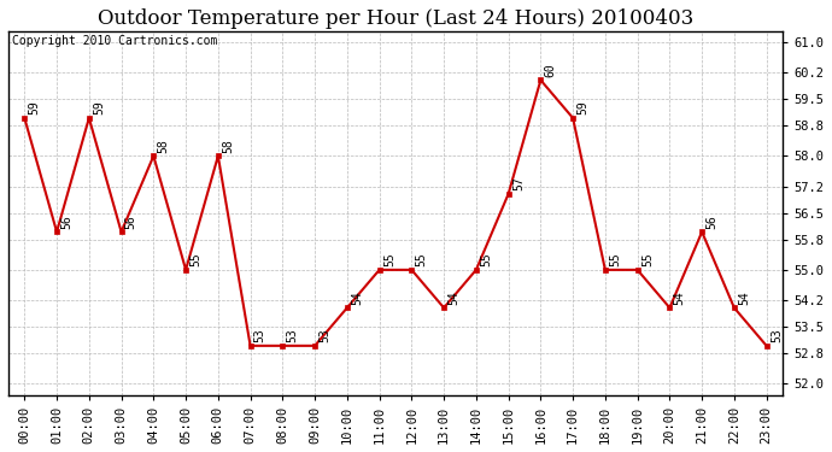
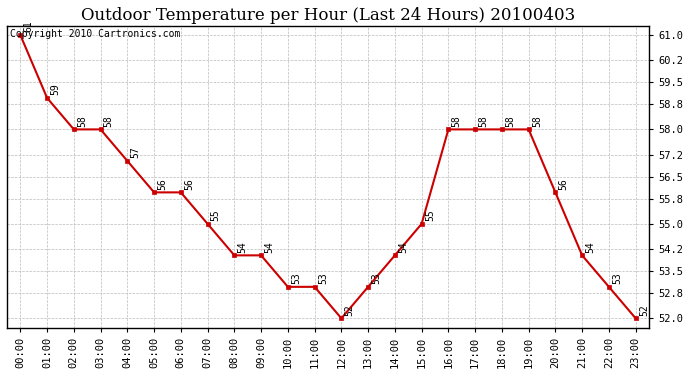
00:00: 59 -> 61
01:00: 56 -> 59
02:00: 59 -> 58
03:00: 56 -> 58
04:00: 58 -> 57
05:00: 55 -> 56
06:00: 58 -> 56
07:00: 53 -> 55
08:00: 53 -> 54
09:00: 53 -> 54
10:00: 54 -> 53
11:00: 55 -> 53
12:00: 55 -> 52
13:00: 54 -> 53
14:00: 55 -> 54
15:00: 57 -> 55
16:00: 60 -> 58
17:00: 59 -> 58
18:00: 55 -> 58
19:00: 55 -> 58
20:00: 54 -> 56
21:00: 56 -> 54
22:00: 54 -> 53
23:00: 53 -> 52
